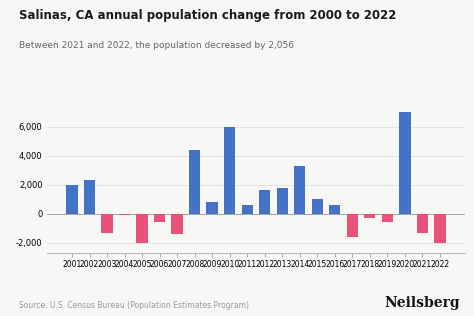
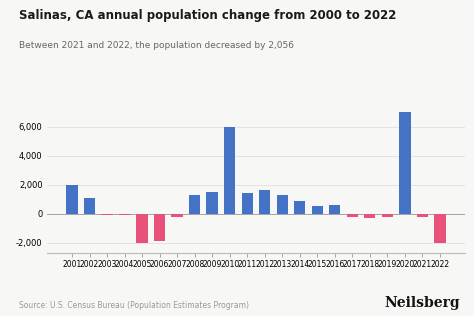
2002: 2,300 -> 1,100
2003: -1,300 -> -100
2006: -600 -> -1,900
2007: -1,400 -> -200
2008: 4,400 -> 1,300
2009: 800 -> 1,500
2011: 600 -> 1,400
2013: 1,800 -> 1,300
2014: 3,300 -> 900
2015: 1,000 -> 500
2017: -1,600 -> -200
2019: -600 -> -200
2021: -1,300 -> -200
